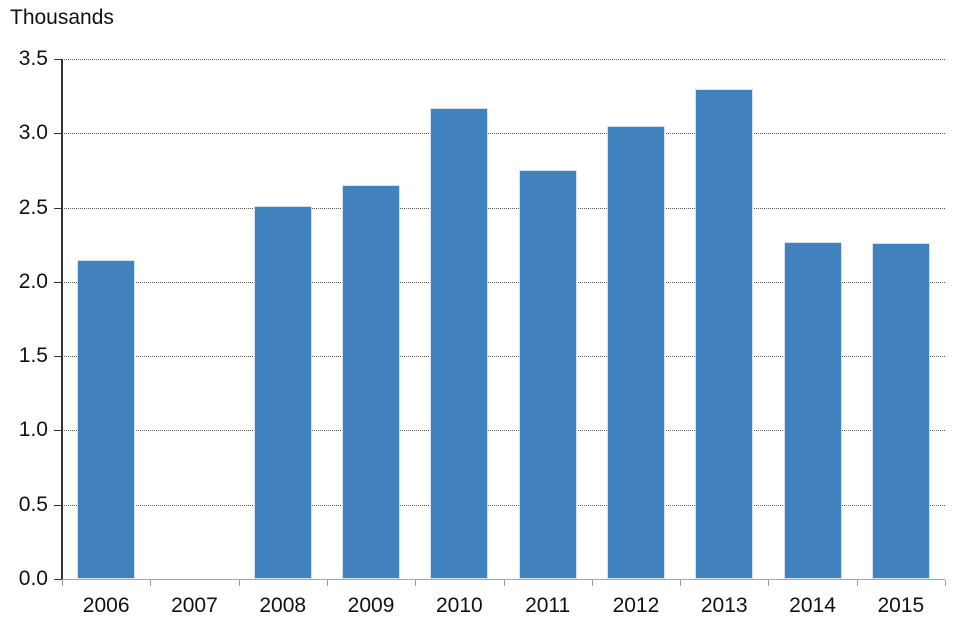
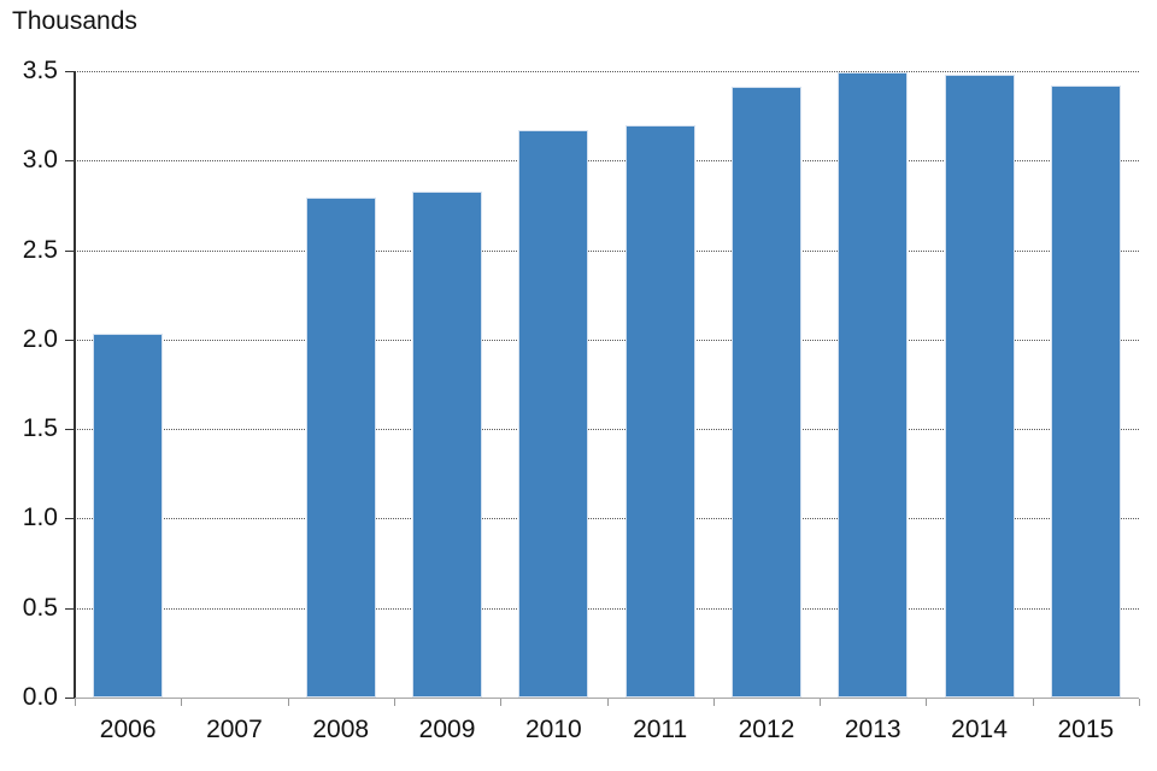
2006: 2.15 -> 2.03
2008: 2.51 -> 2.79
2009: 2.65 -> 2.83
2011: 2.75 -> 3.20
2012: 3.05 -> 3.41
2013: 3.30 -> 3.49
2014: 2.27 -> 3.48
2015: 2.26 -> 3.42
